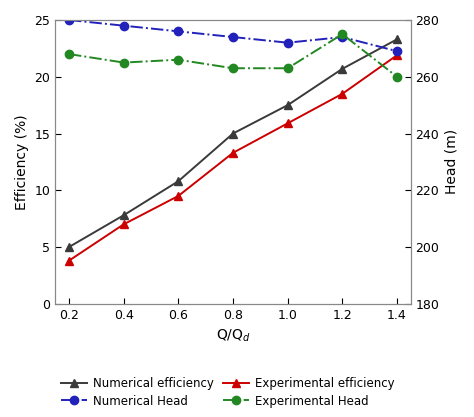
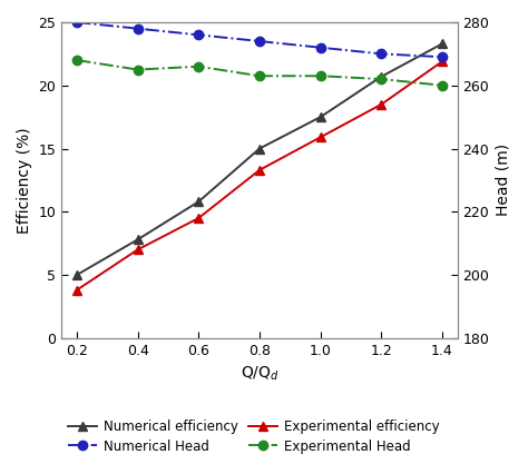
Numerical Head/1.2: 274 -> 270
Experimental Head/1.2: 275 -> 262
